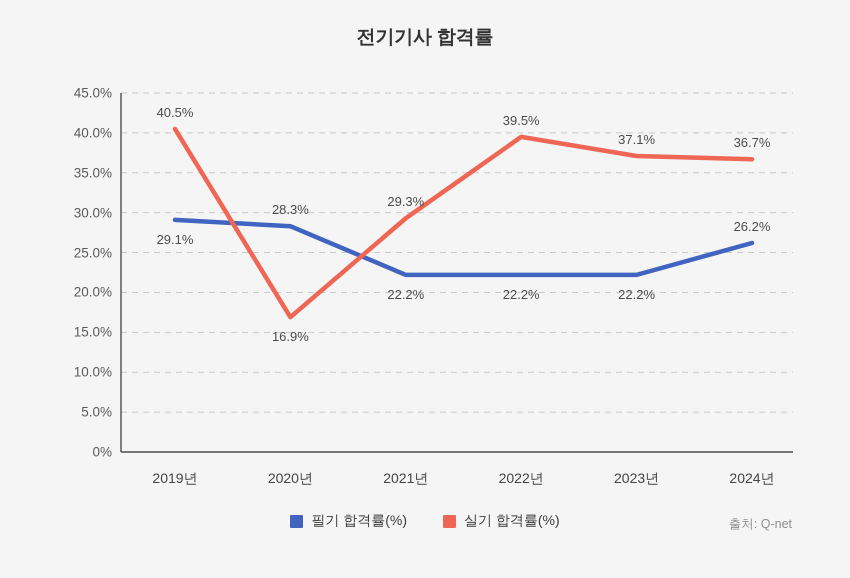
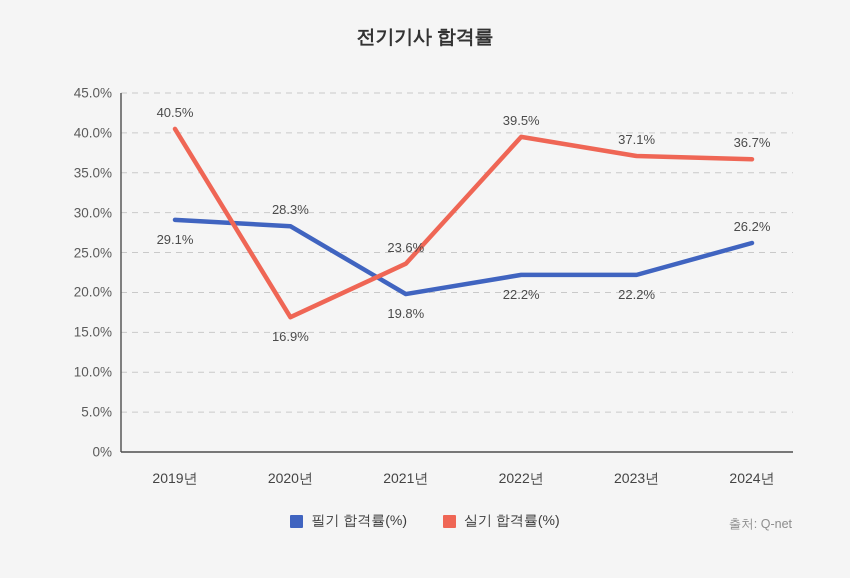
필기 합격률(%)/2021년: 22.2% -> 19.8%
실기 합격률(%)/2021년: 29.3% -> 23.6%
